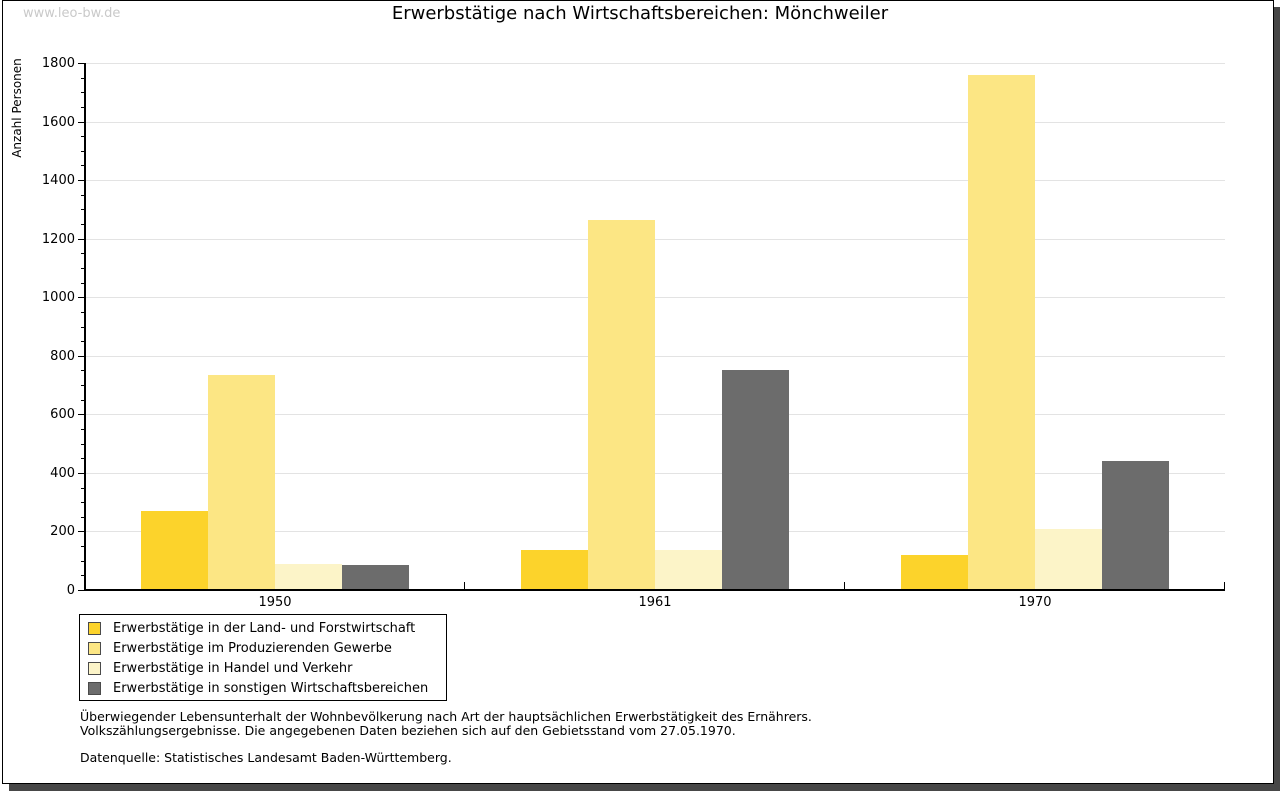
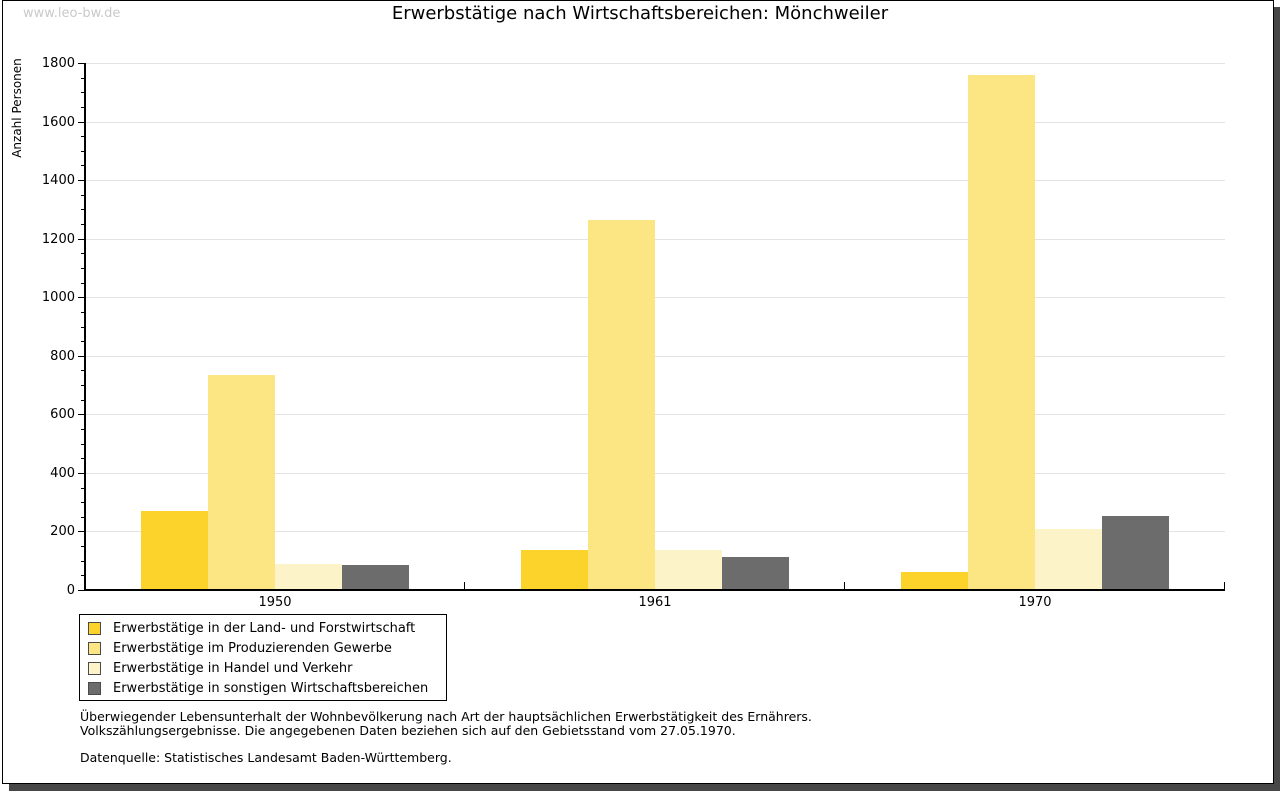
Erwerbstätige in sonstigen Wirtschaftsbereichen/1961: 750 -> 110
Erwerbstätige in der Land- und Forstwirtschaft/1970: 120 -> 60
Erwerbstätige in sonstigen Wirtschaftsbereichen/1970: 440 -> 250
